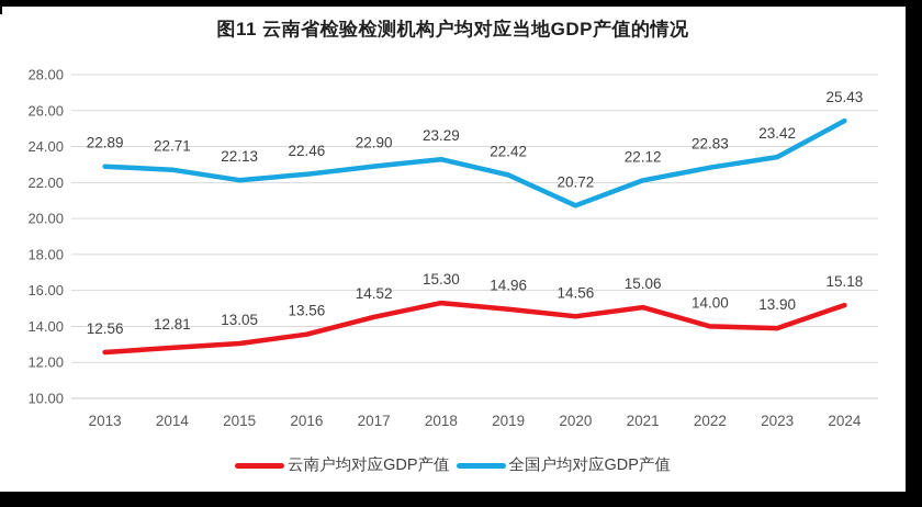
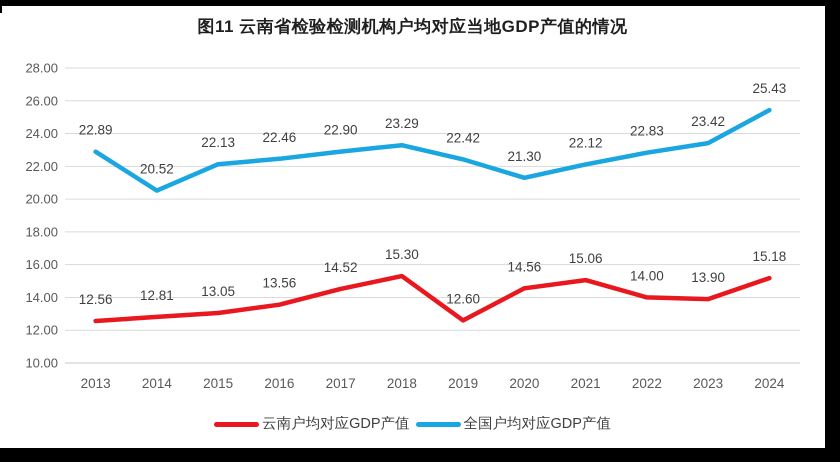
全国户均对应GDP产值/2014: 22.71 -> 20.52
云南户均对应GDP产值/2019: 14.96 -> 12.60
全国户均对应GDP产值/2020: 20.72 -> 21.30
